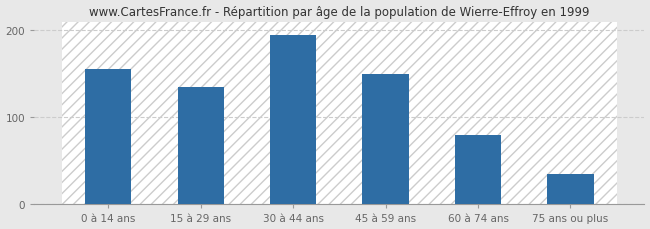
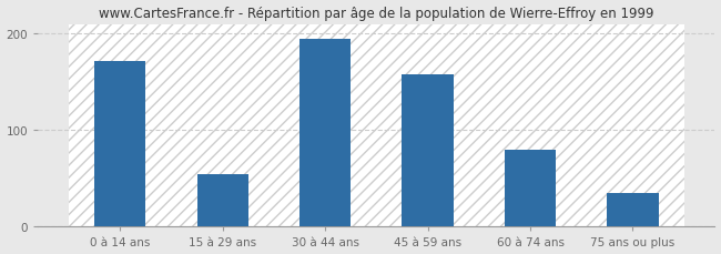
0 à 14 ans: 155 -> 172
15 à 29 ans: 135 -> 54
45 à 59 ans: 150 -> 158
